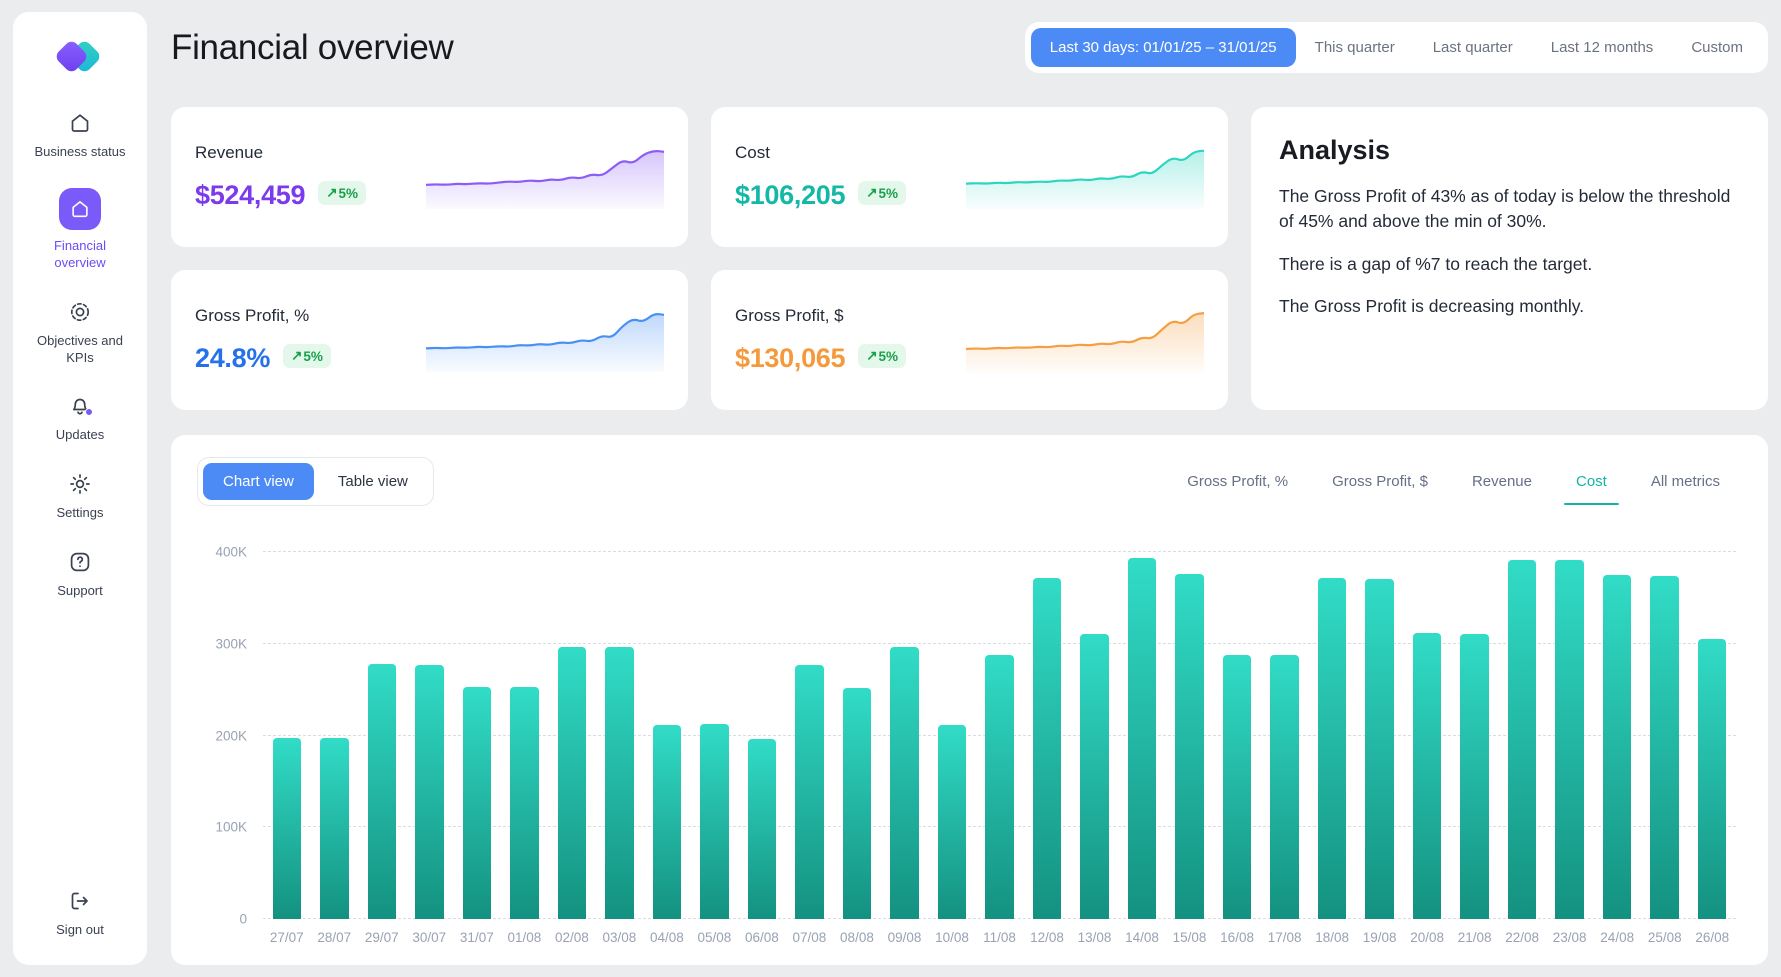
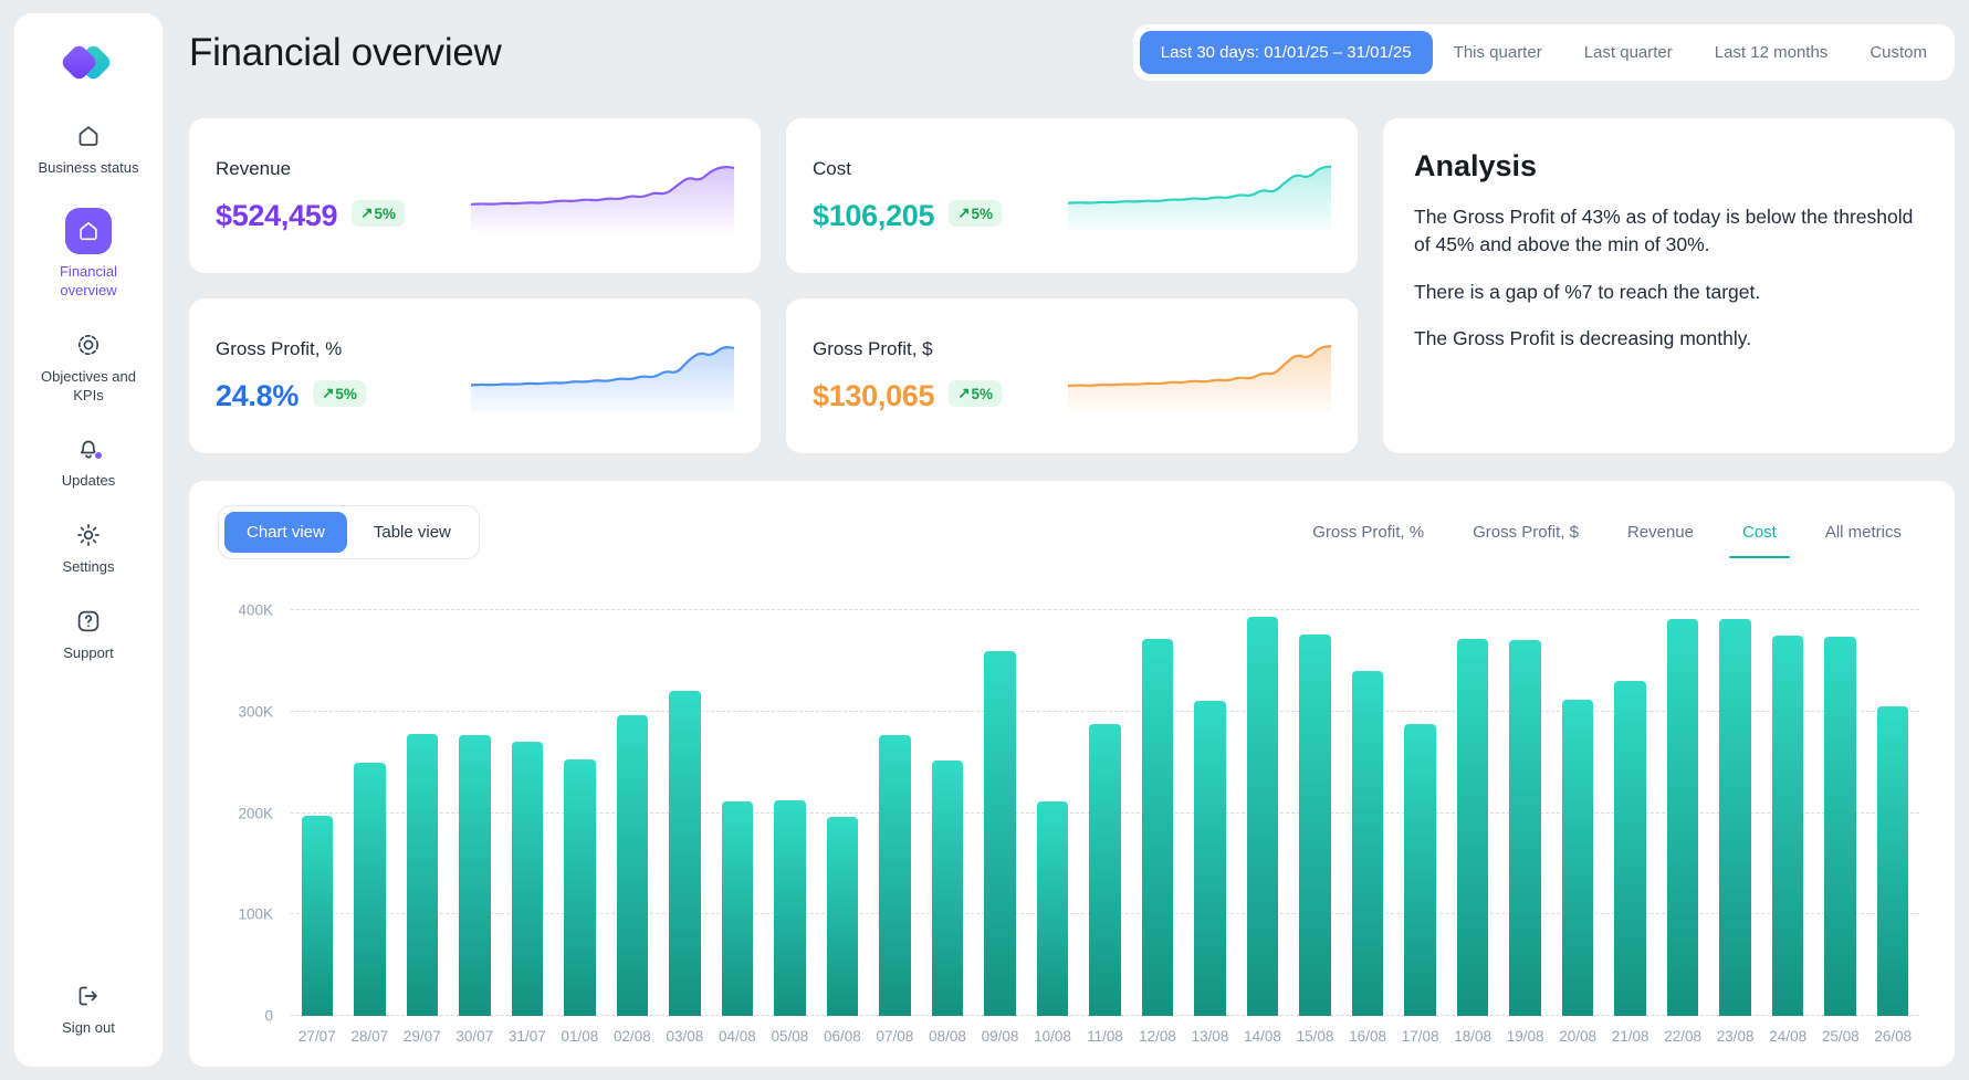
28/07: 200K -> 250K
31/07: 250K -> 270K
03/08: 300K -> 320K
09/08: 300K -> 360K
16/08: 290K -> 340K
21/08: 310K -> 330K
